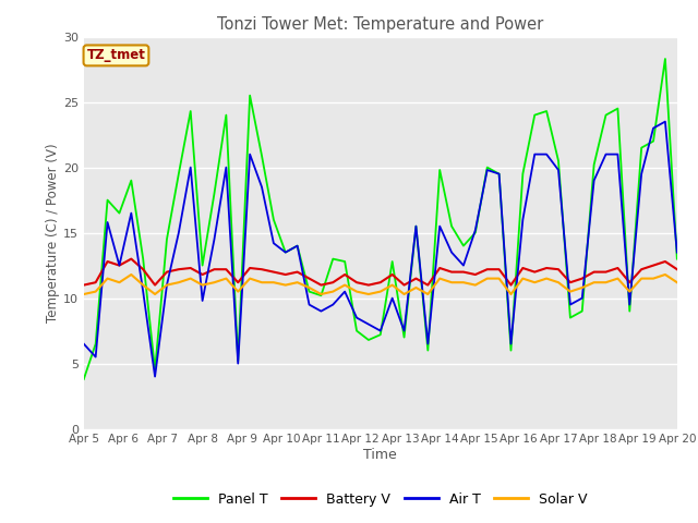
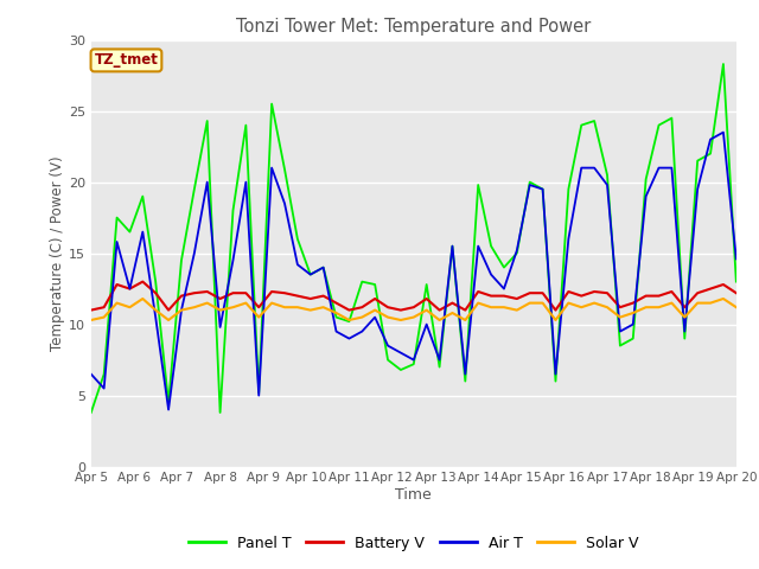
Panel T/Apr 8: 12.5 -> 3.8
Air T/Apr 20: 13.5 -> 14.6
